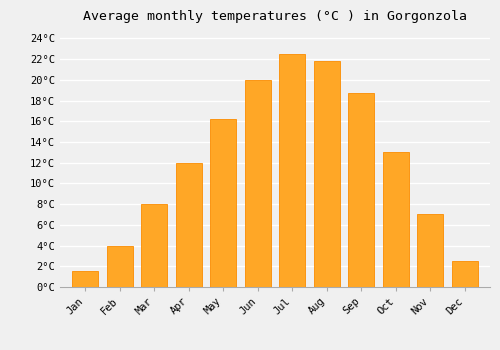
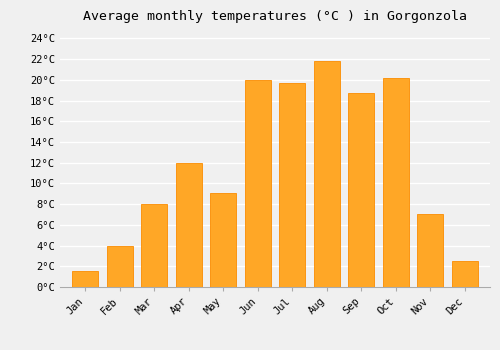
May: 16.2°C -> 9.1°C
Jul: 22.5°C -> 19.7°C
Oct: 13.0°C -> 20.2°C
